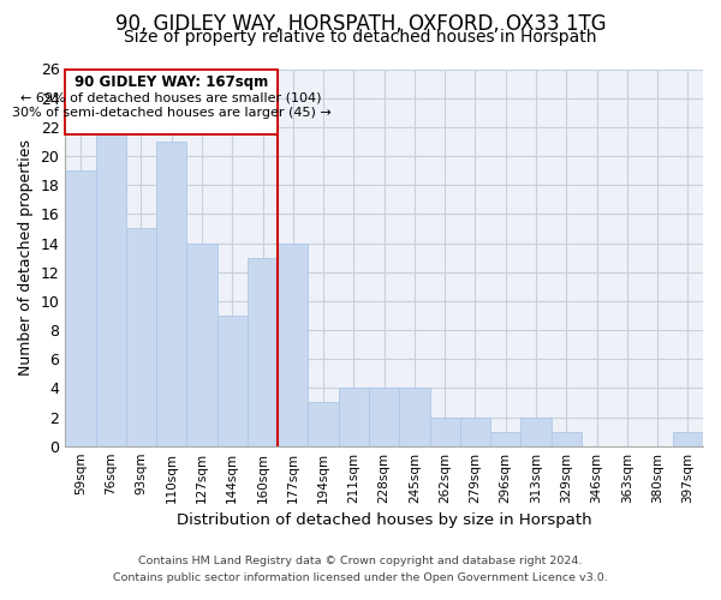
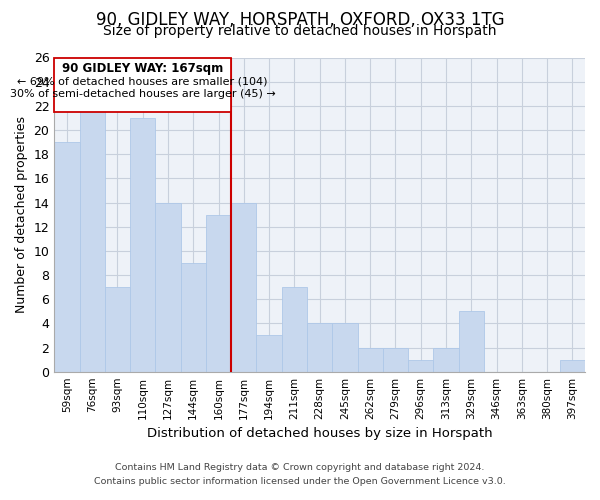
93sqm: 15 -> 7
211sqm: 4 -> 7
329sqm: 1 -> 5
